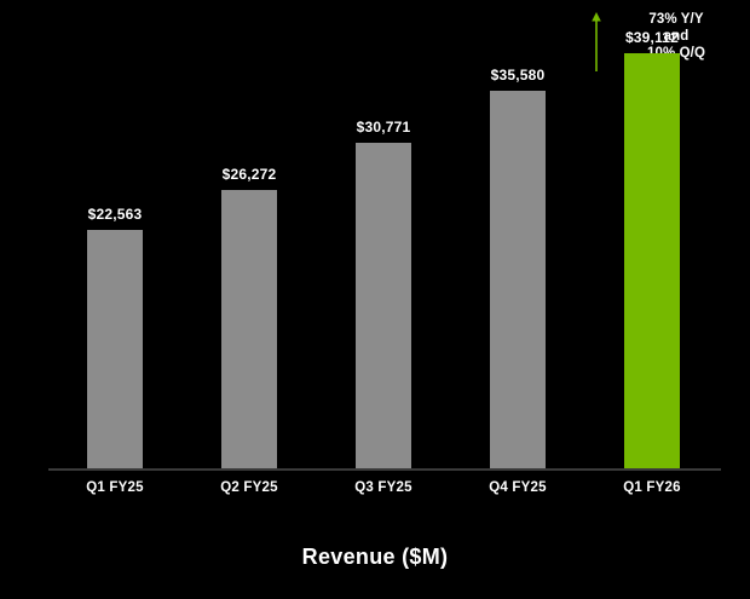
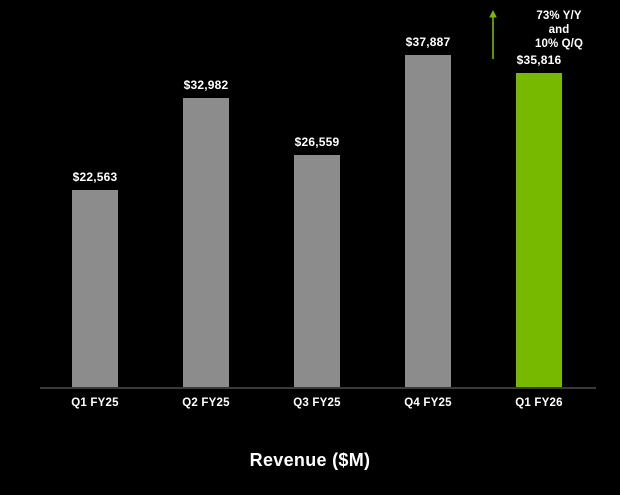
Q2 FY25: $26,272 -> $32,982
Q3 FY25: $30,771 -> $26,559
Q4 FY25: $35,580 -> $37,887
Q1 FY26: $39,112 -> $35,816
